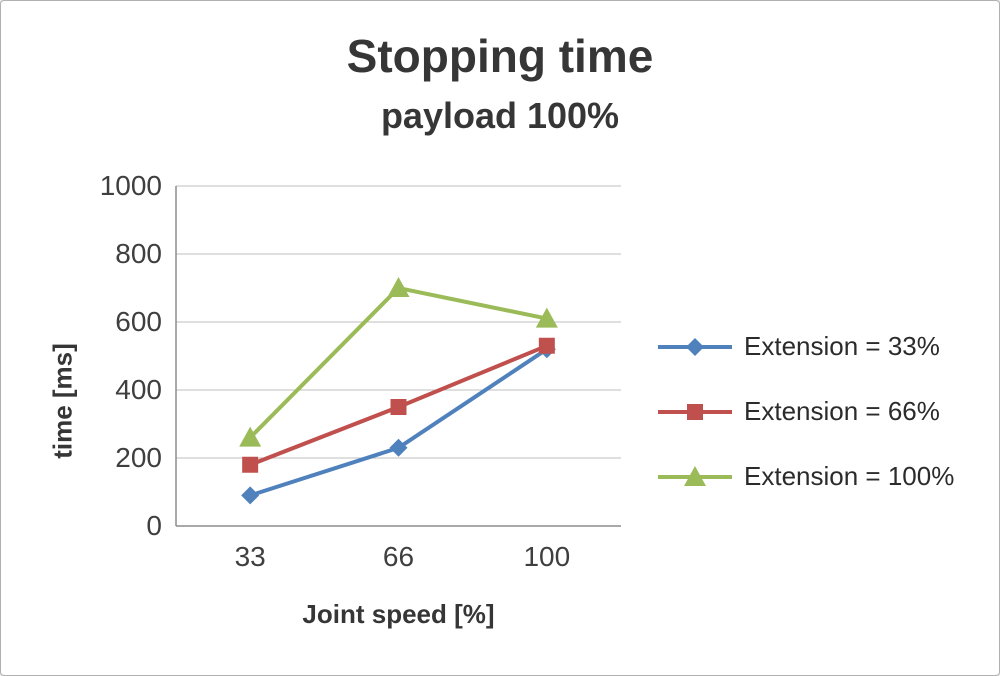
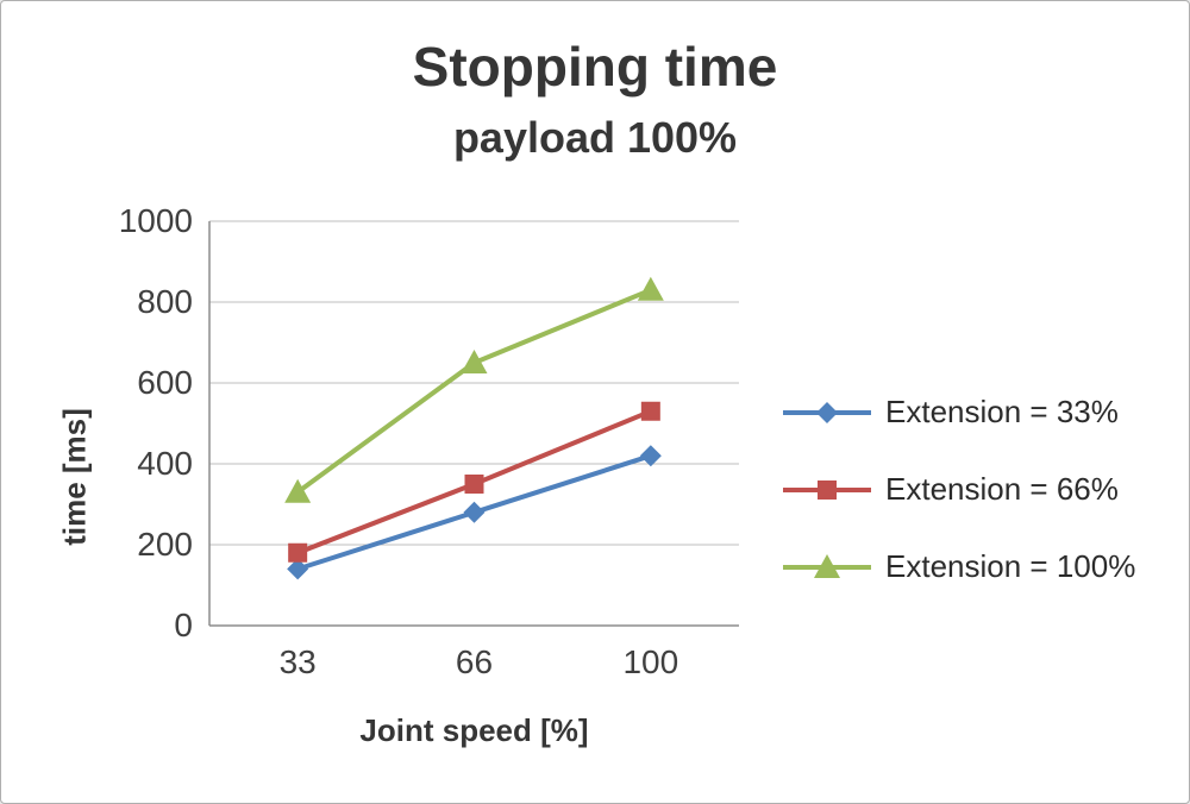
Extension = 33%/33: 90 -> 140
Extension = 100%/33: 260 -> 330
Extension = 33%/66: 230 -> 280
Extension = 100%/66: 700 -> 650
Extension = 33%/100: 520 -> 420
Extension = 100%/100: 610 -> 830
